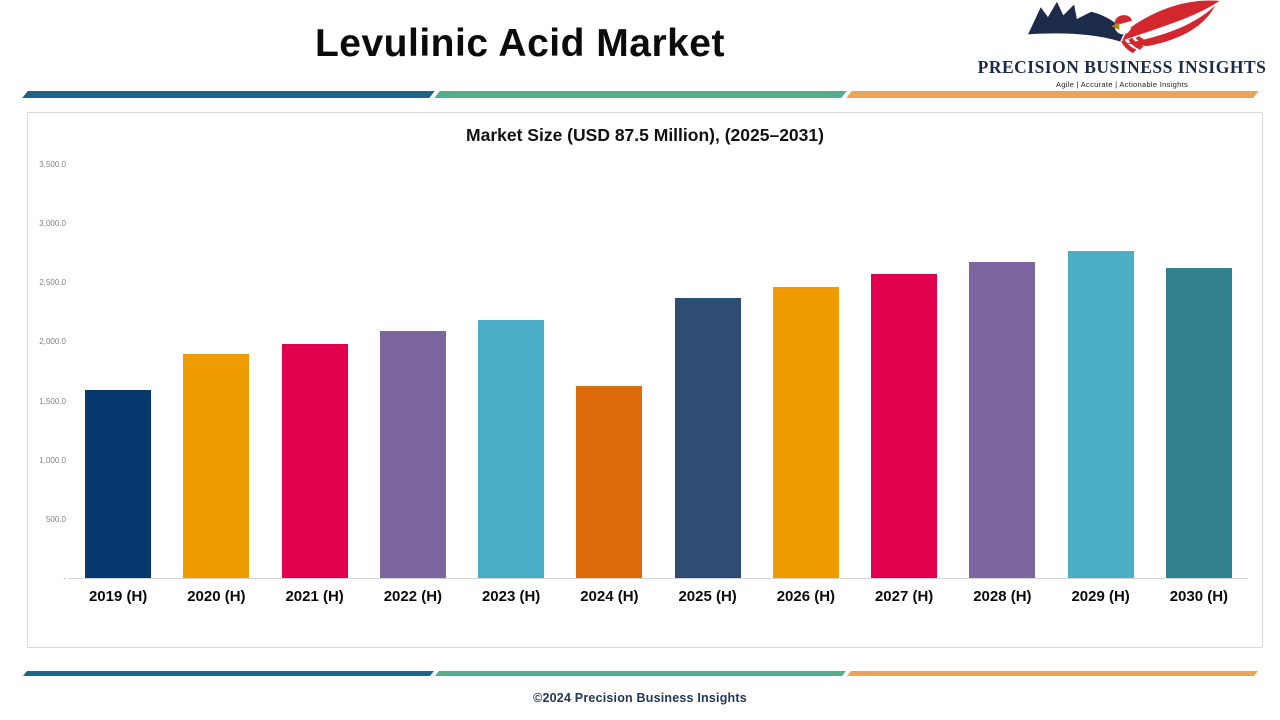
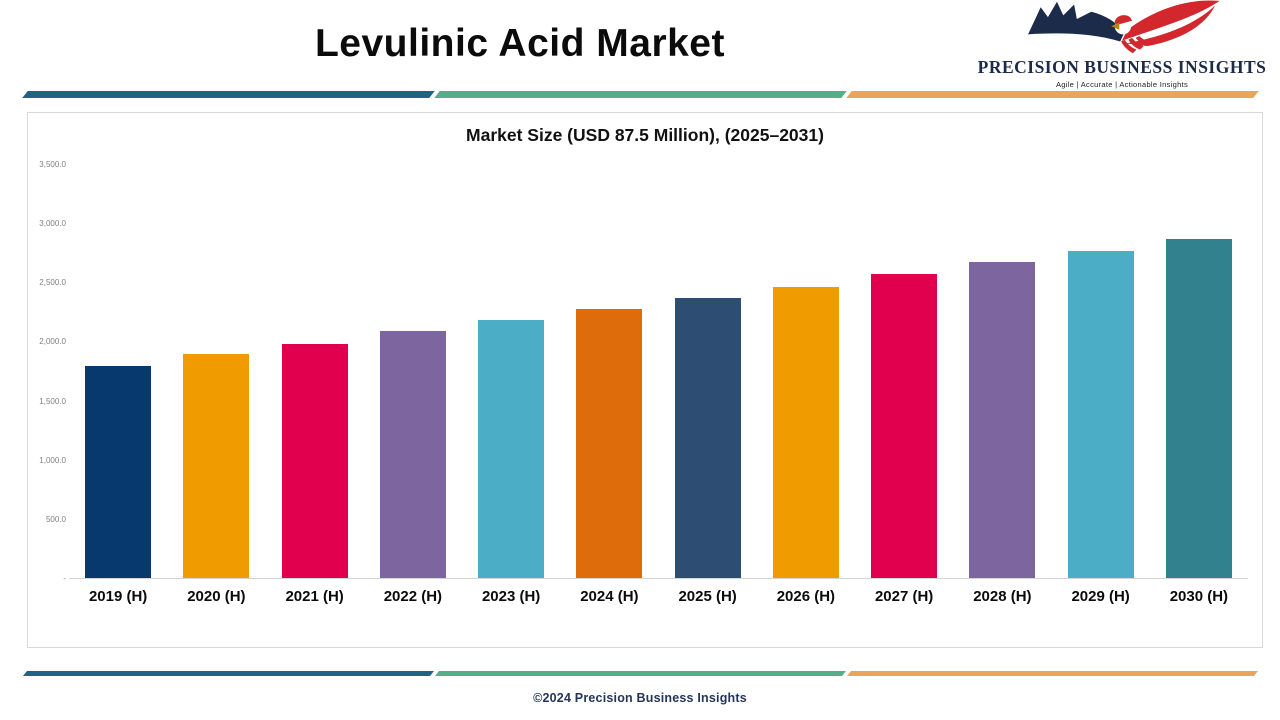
2019 (H): 1590 -> 1800
2024 (H): 1630 -> 2280
2030 (H): 2630 -> 2870
